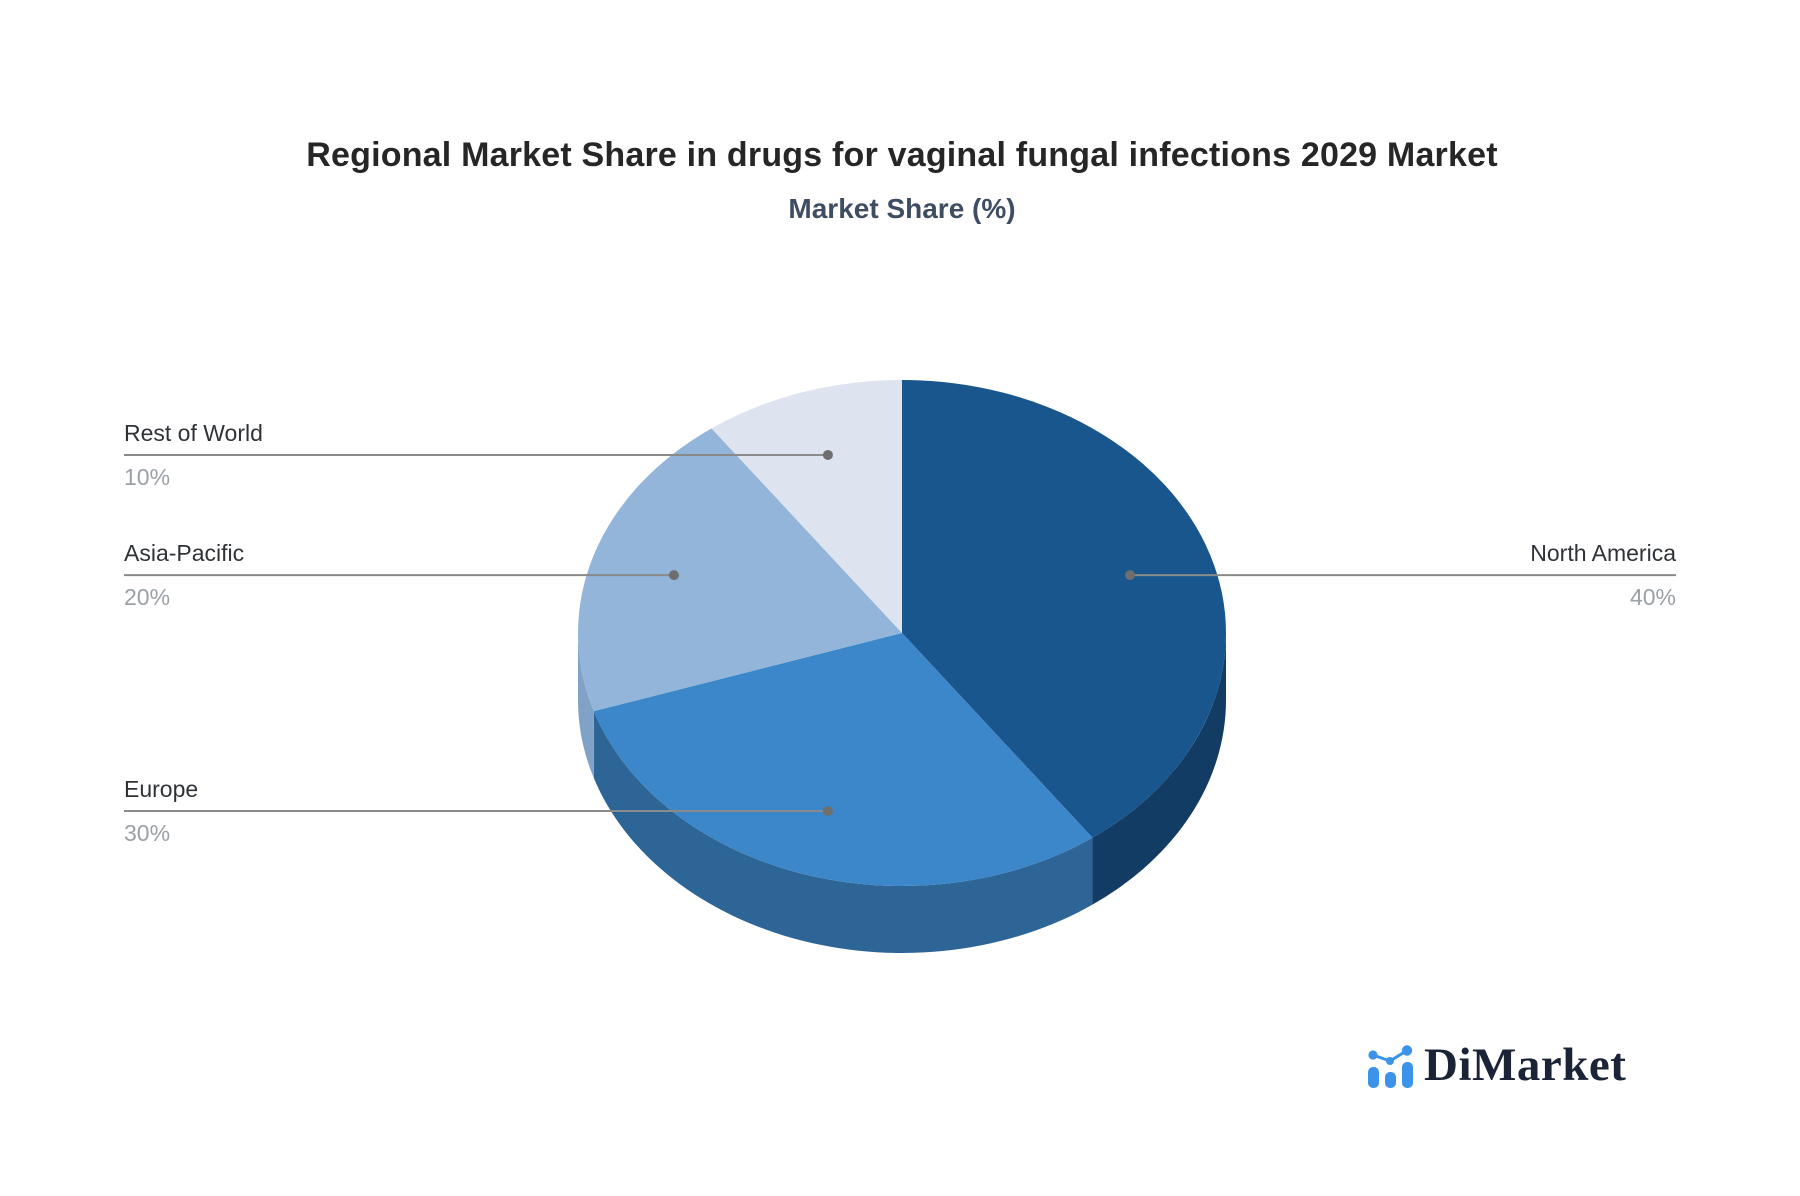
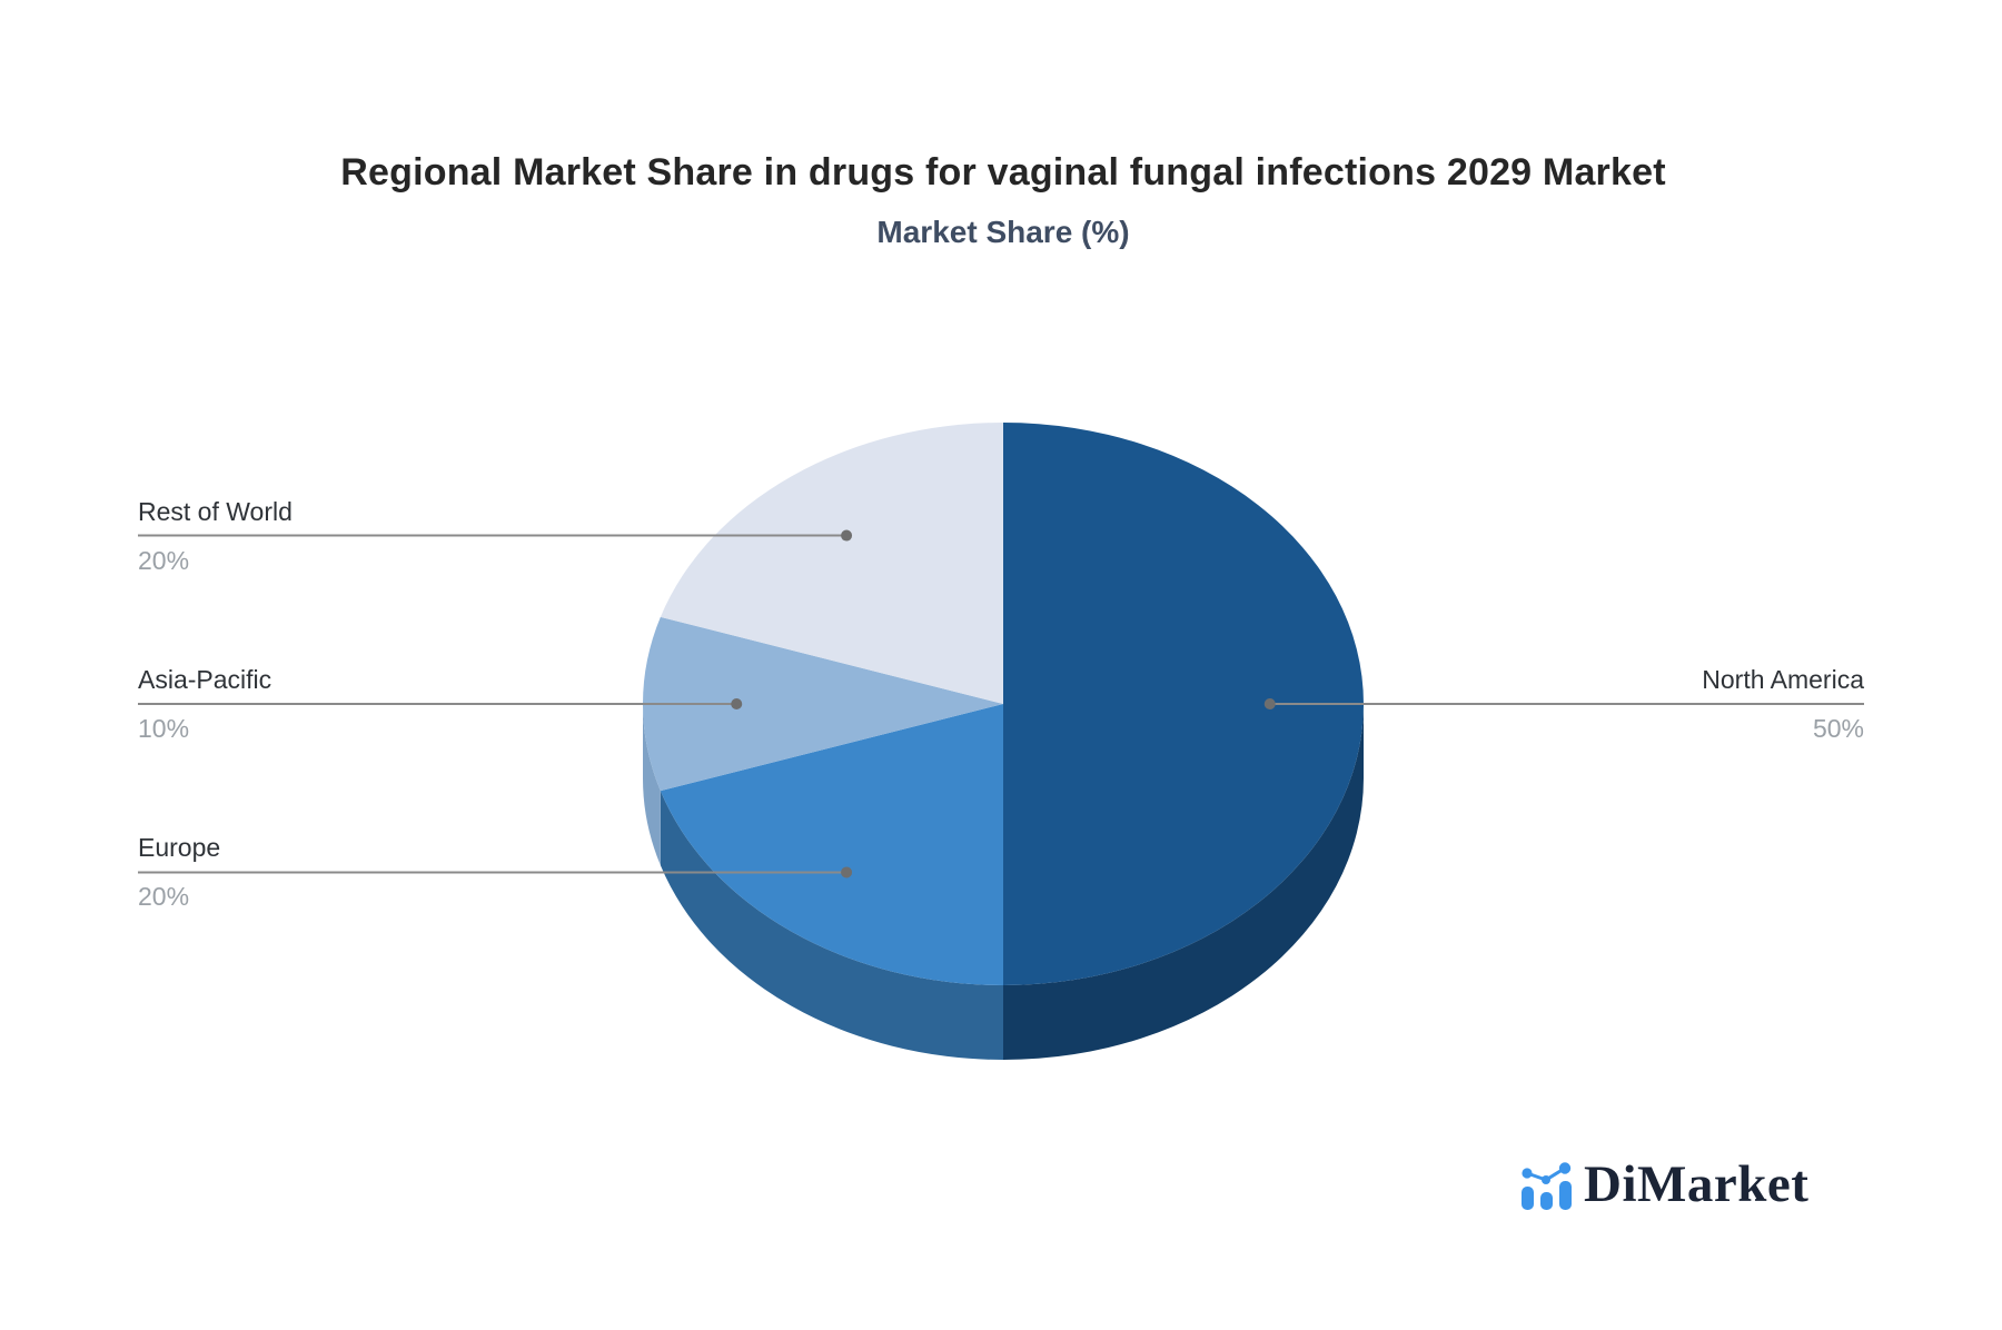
North America: 40% -> 50%
Europe: 30% -> 20%
Asia-Pacific: 20% -> 10%
Rest of World: 10% -> 20%
